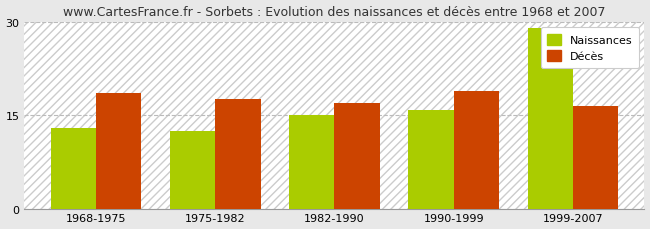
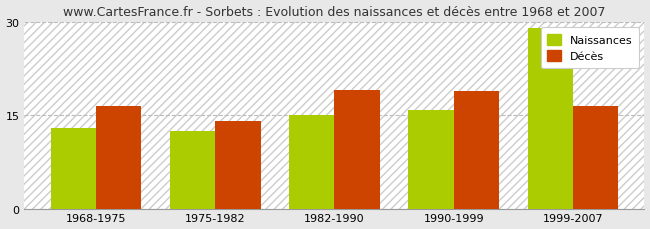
Décès/1968-1975: 18.5 -> 16.4
Décès/1975-1982: 17.5 -> 14.0
Décès/1982-1990: 17.0 -> 19.0
